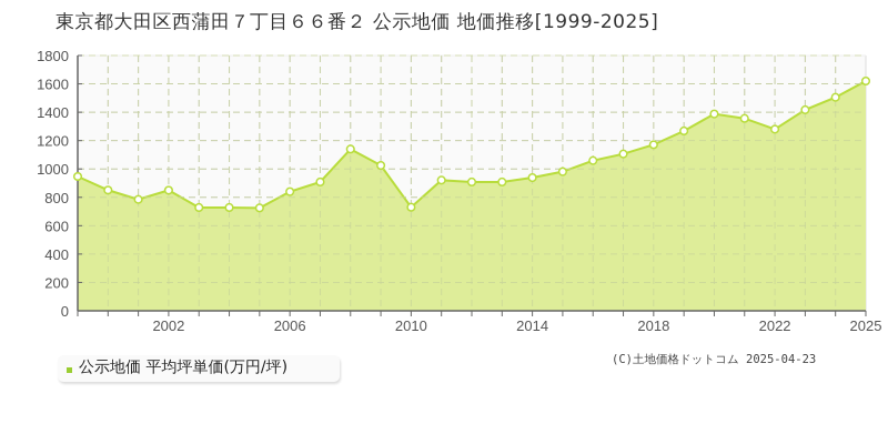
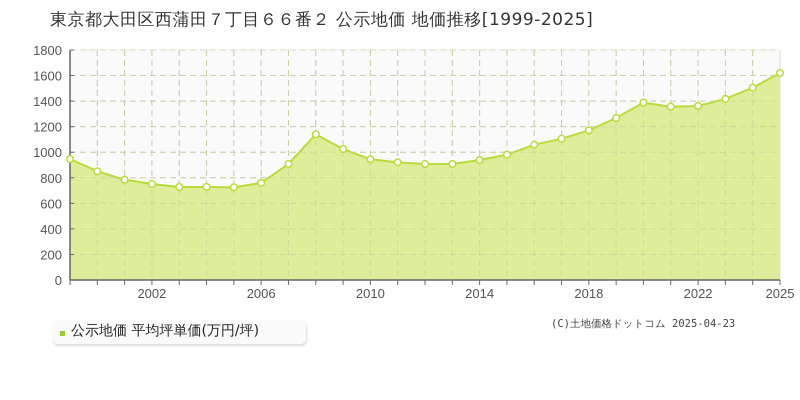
2002: 850 -> 750
2006: 840 -> 760
2010: 730 -> 940
2022: 1280 -> 1360
